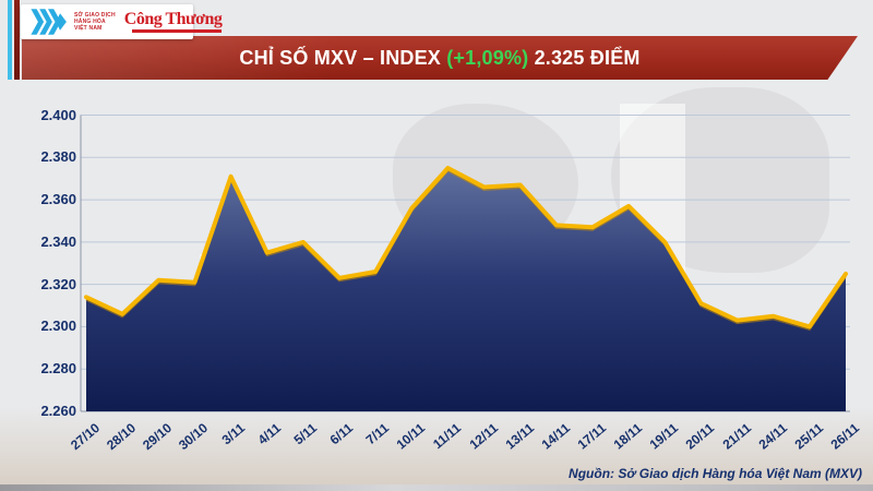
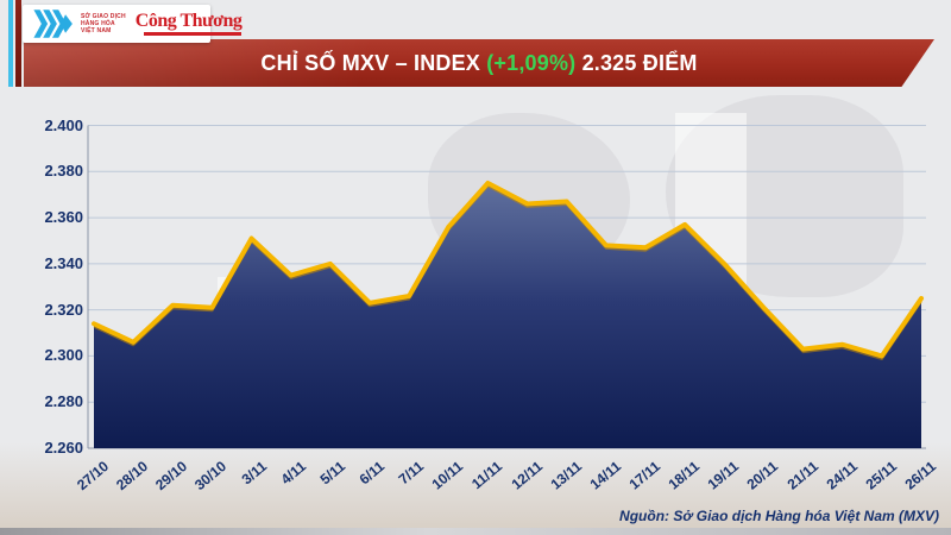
3/11: 2371 -> 2351
20/11: 2311 -> 2321
